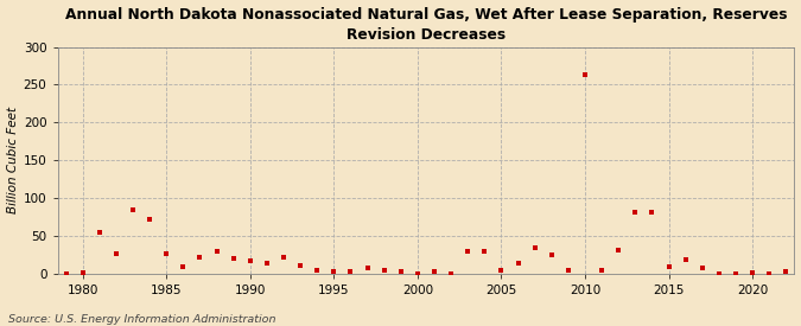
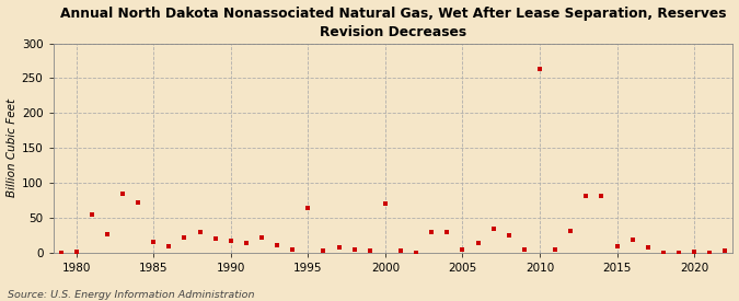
1985: 27 -> 16
1995: 3 -> 64
2000: 1 -> 70
